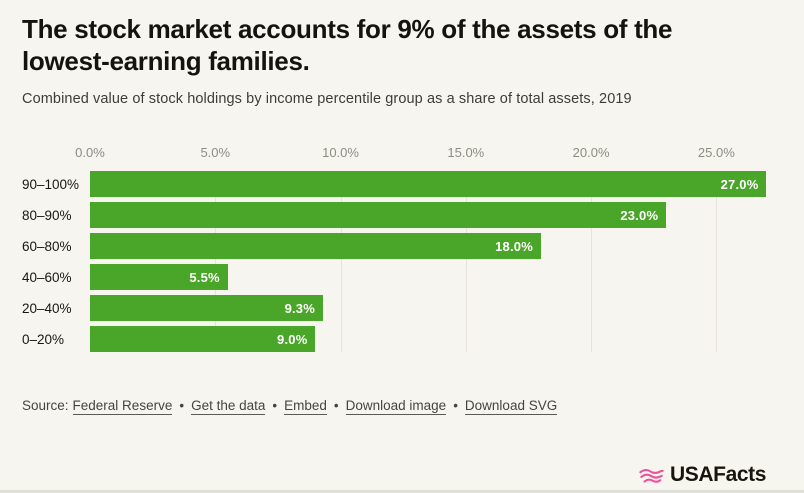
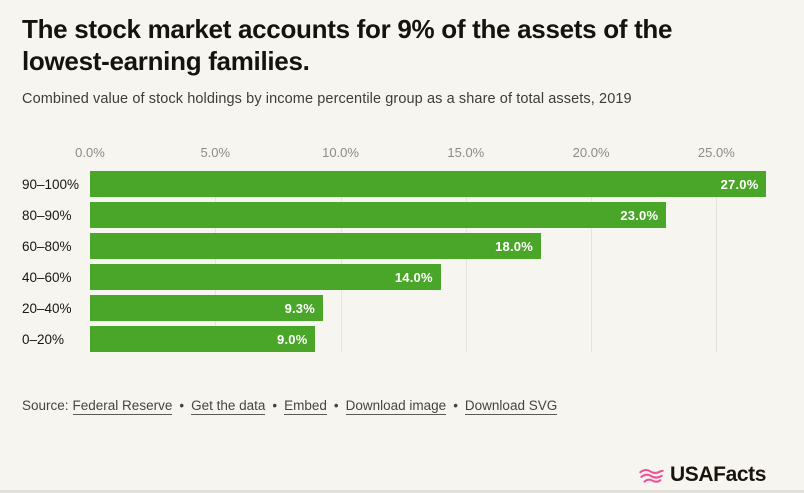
40–60%: 5.5% -> 14.0%
